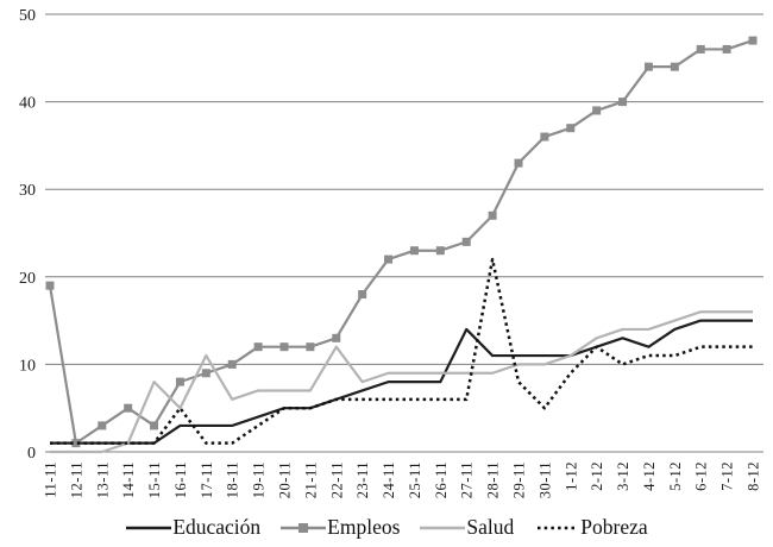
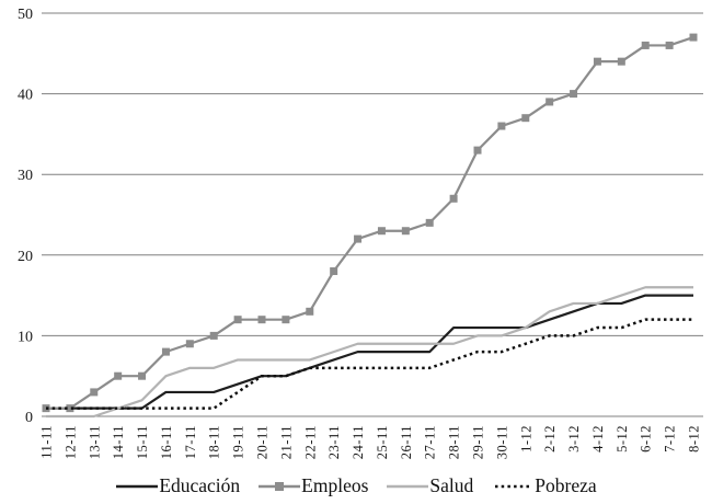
Empleos/11-11: 19 -> 1
Empleos/15-11: 3 -> 5
Salud/15-11: 8 -> 2
Pobreza/16-11: 5 -> 1
Salud/17-11: 11 -> 6
Salud/22-11: 12 -> 7
Educación/27-11: 14 -> 8
Pobreza/28-11: 22 -> 7
Pobreza/30-11: 5 -> 8
Pobreza/2-12: 12 -> 10
Educación/4-12: 12 -> 14
